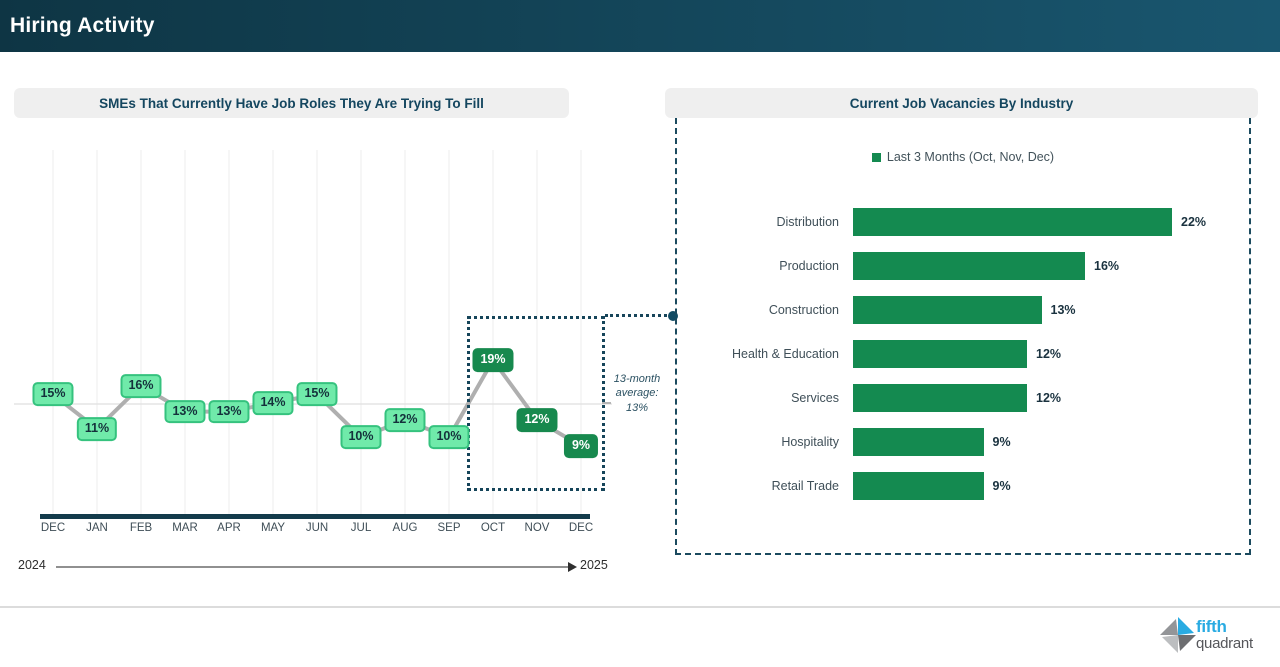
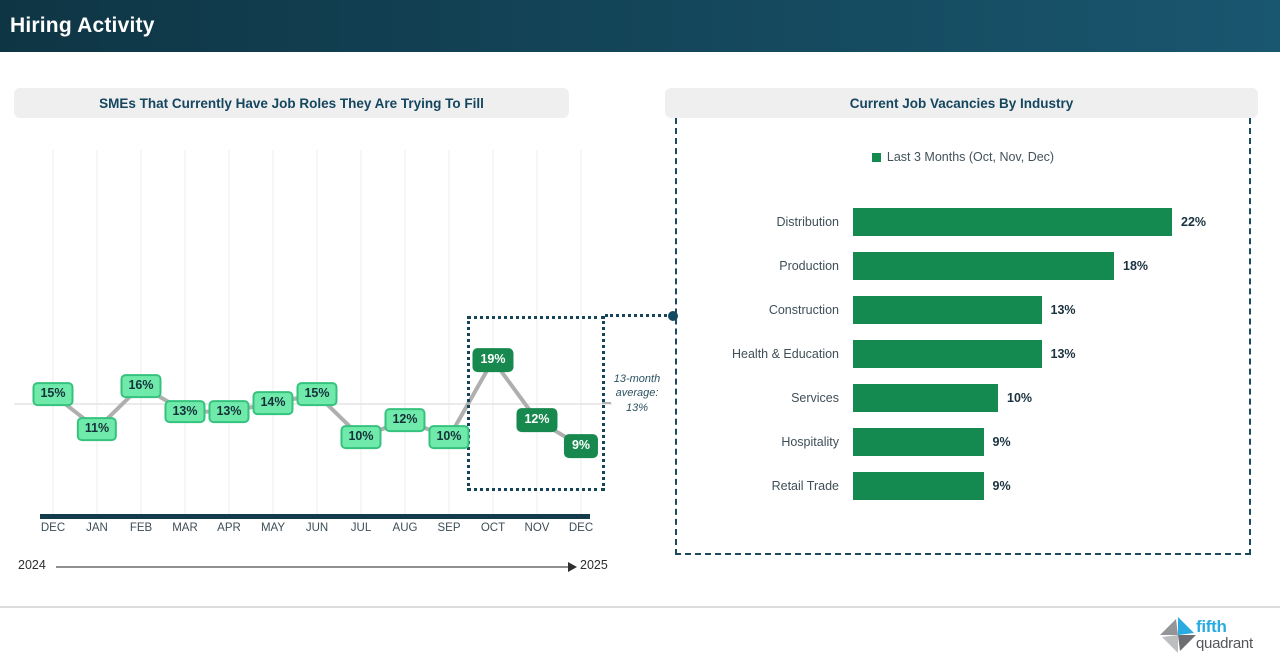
Current Job Vacancies By Industry/Production: 16% -> 18%
Current Job Vacancies By Industry/Health & Education: 12% -> 13%
Current Job Vacancies By Industry/Services: 12% -> 10%
